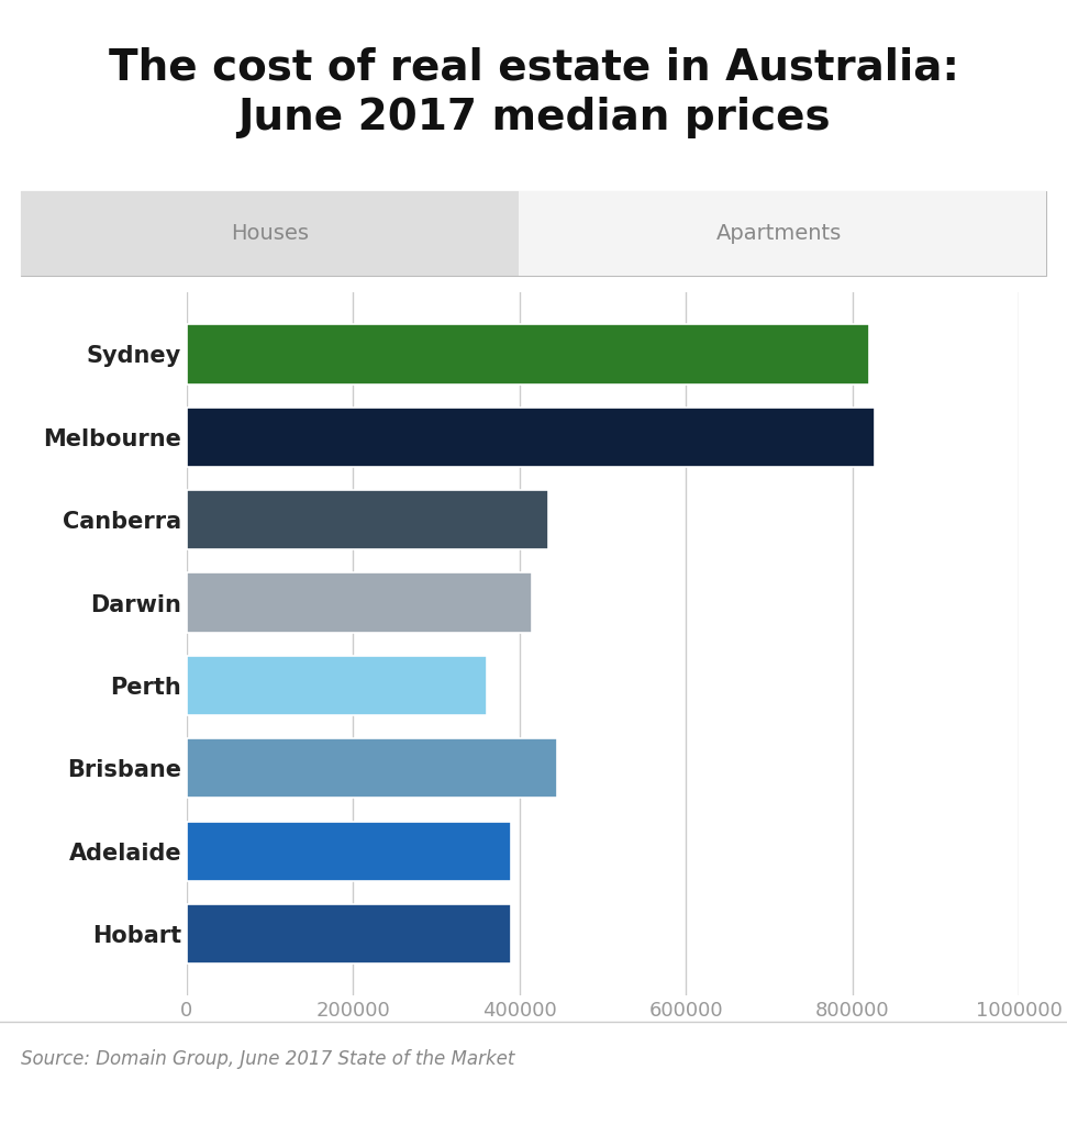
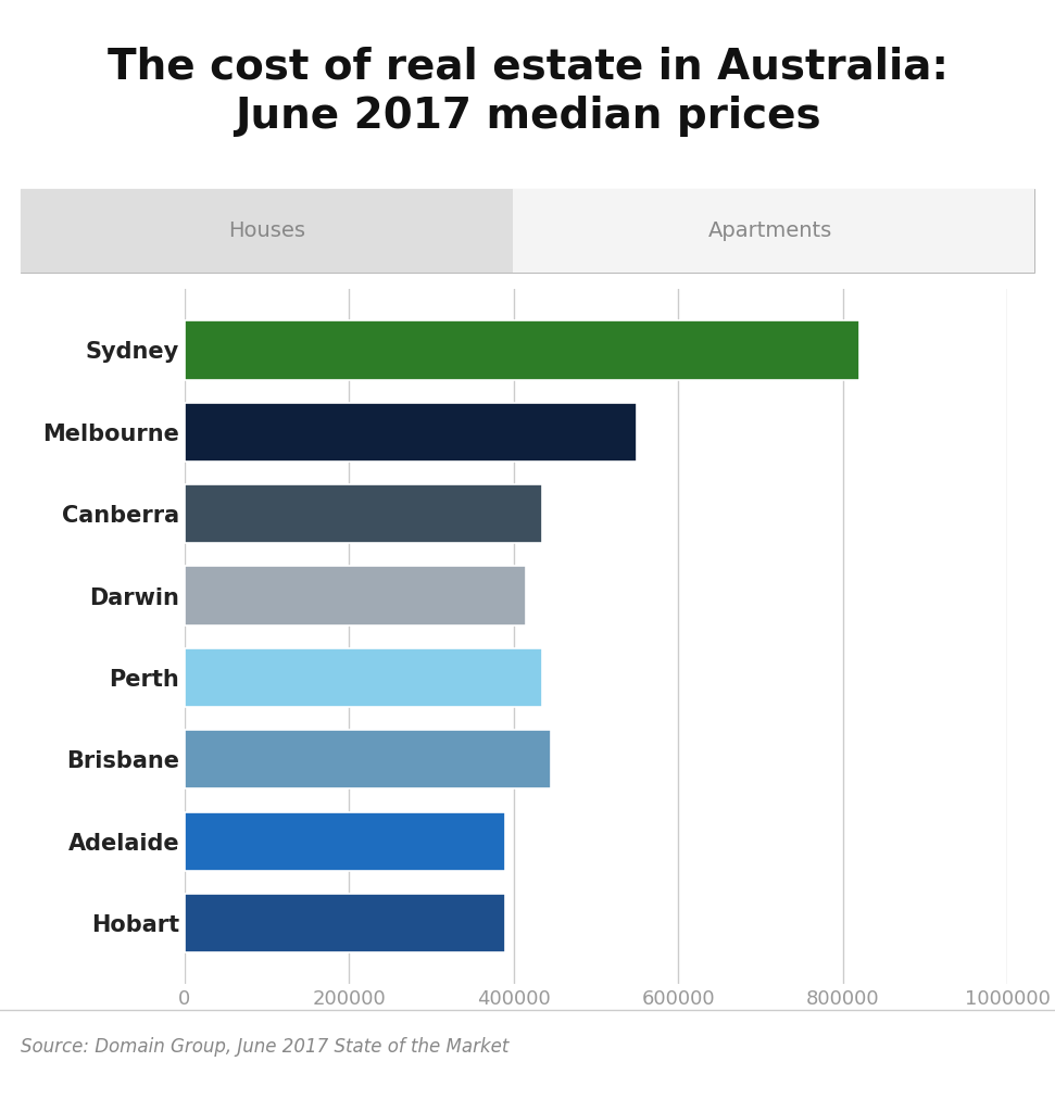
Melbourne: 826000 -> 550000
Perth: 360000 -> 435000
